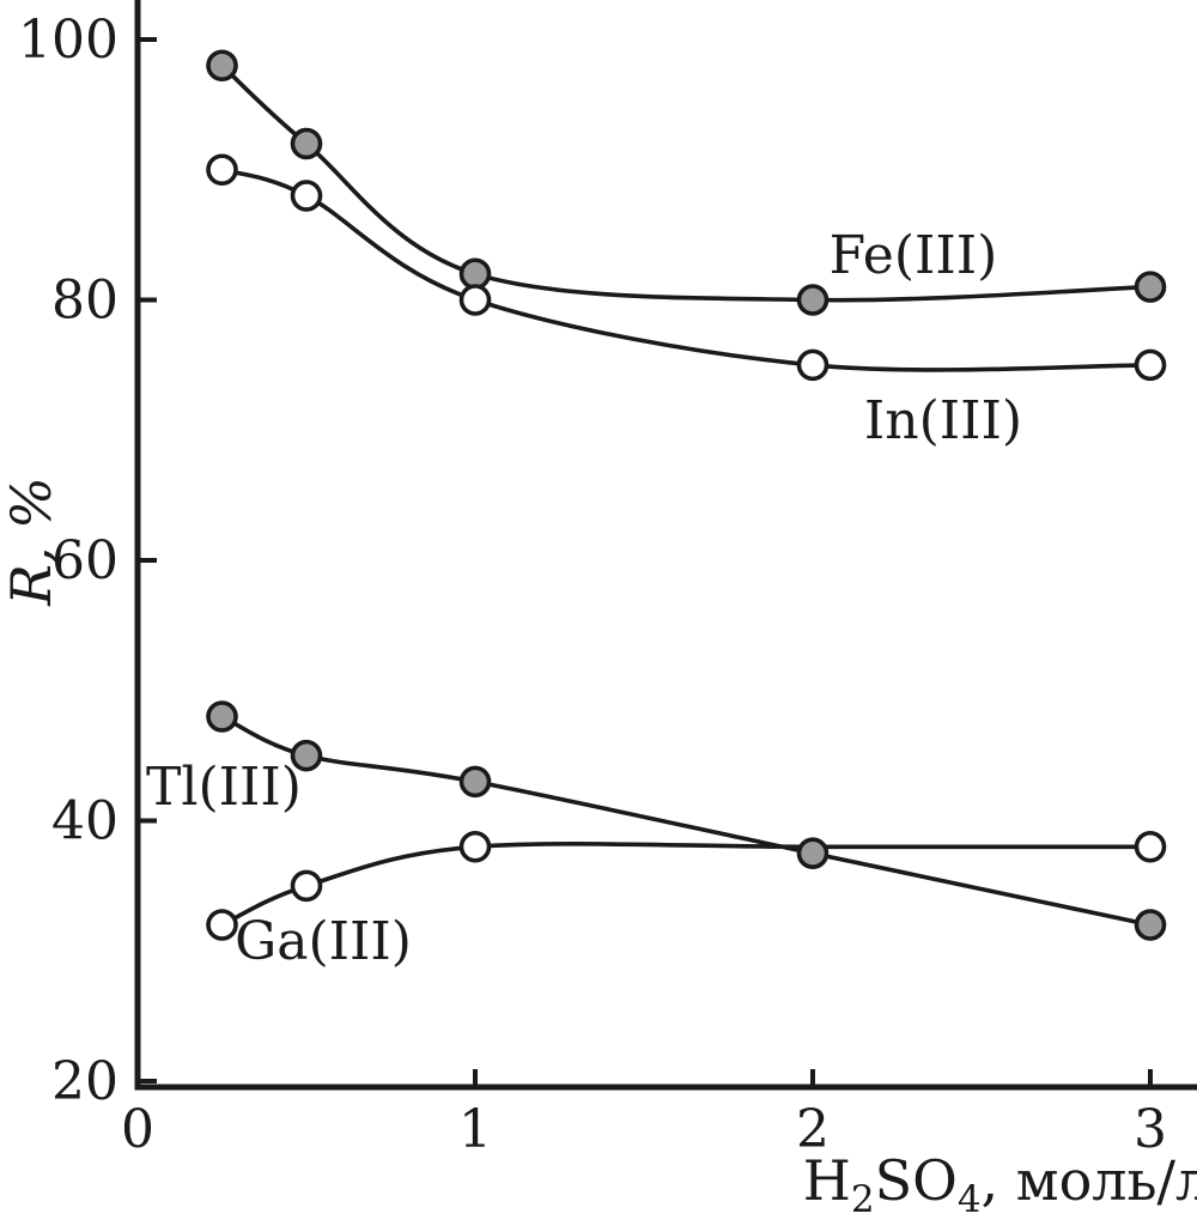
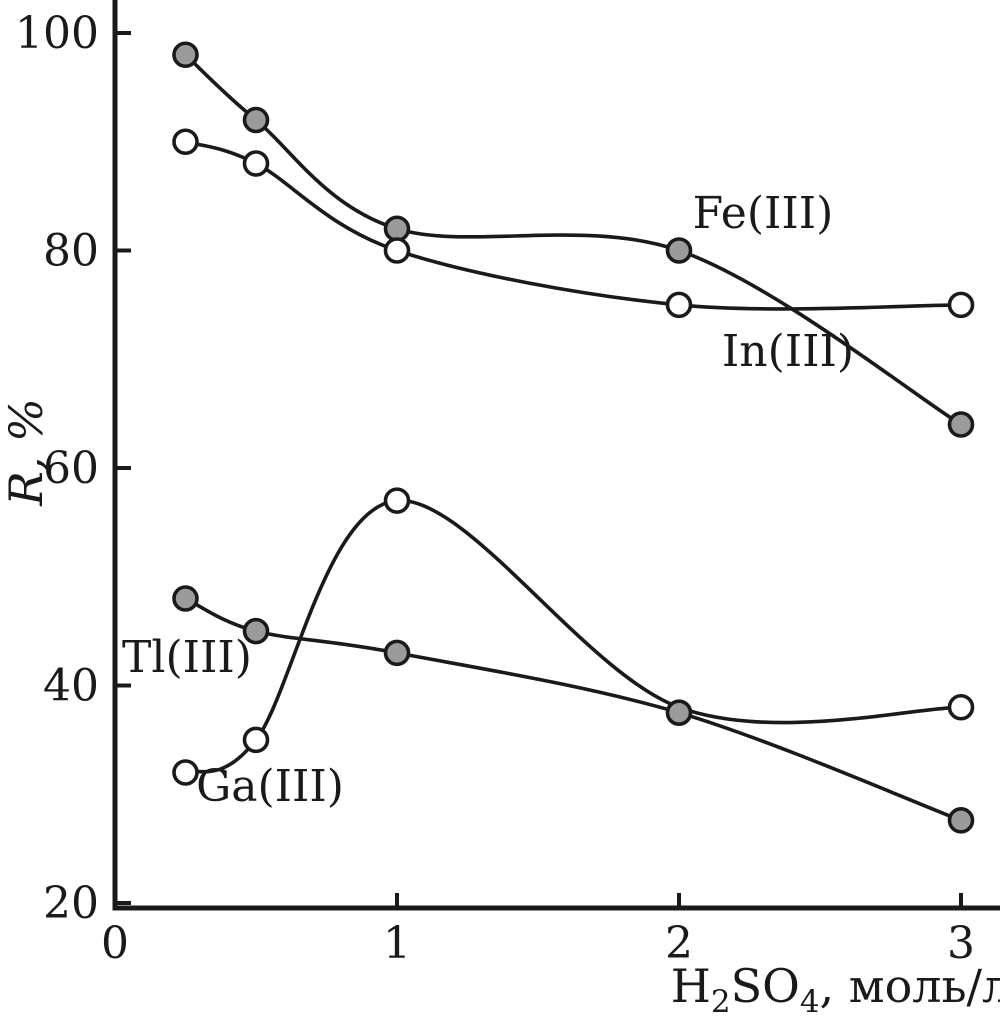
Ga(III)/1: 38 -> 57
Fe(III)/3: 81 -> 64
Tl(III)/3: 32.0 -> 27.6
